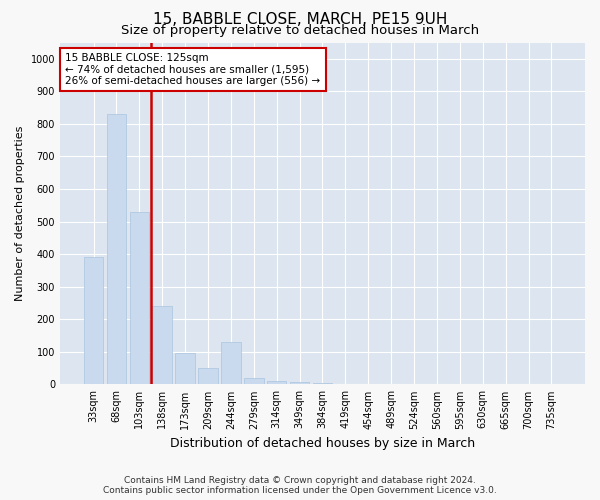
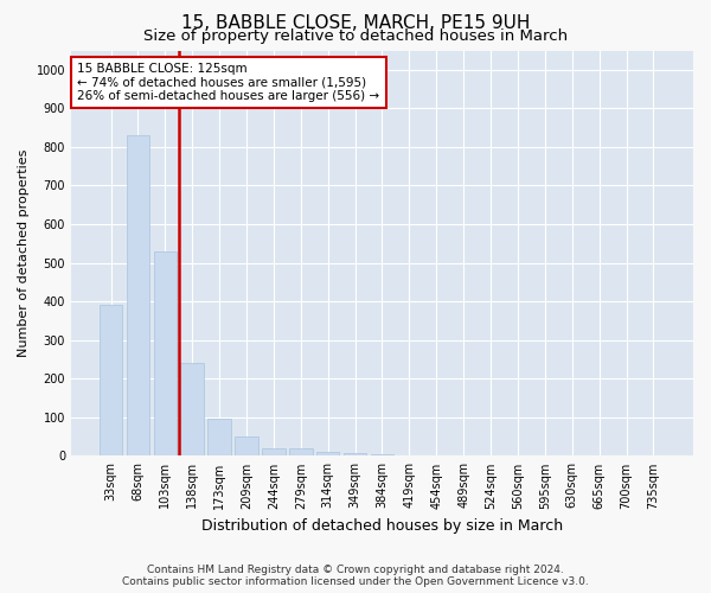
244sqm: 130 -> 20
